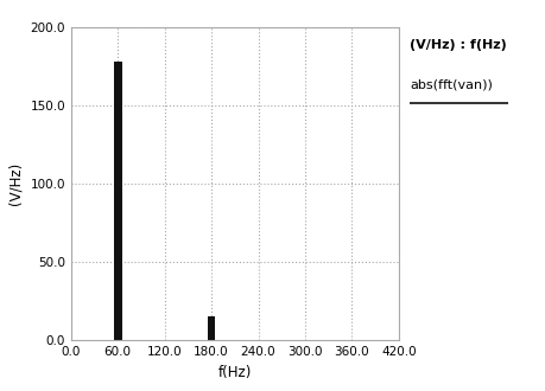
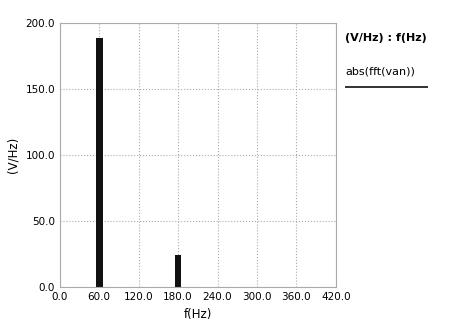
60.0: 178 -> 189
180.0: 15 -> 24
